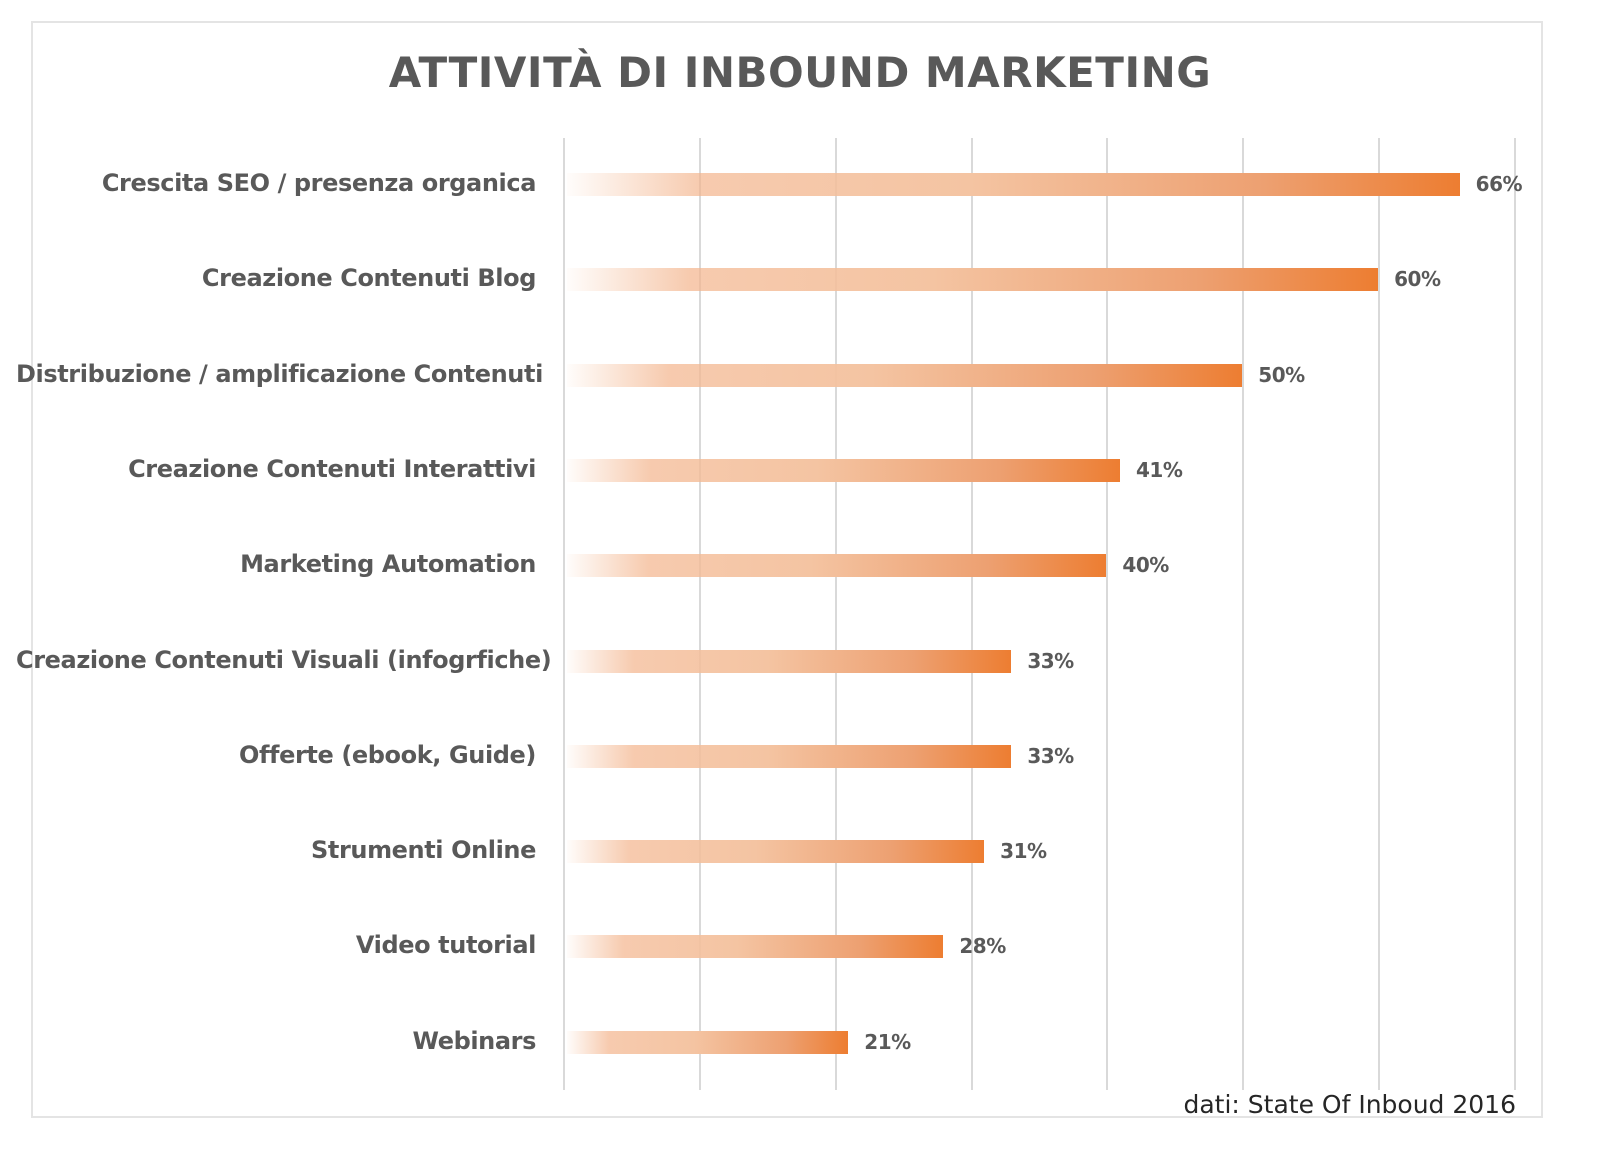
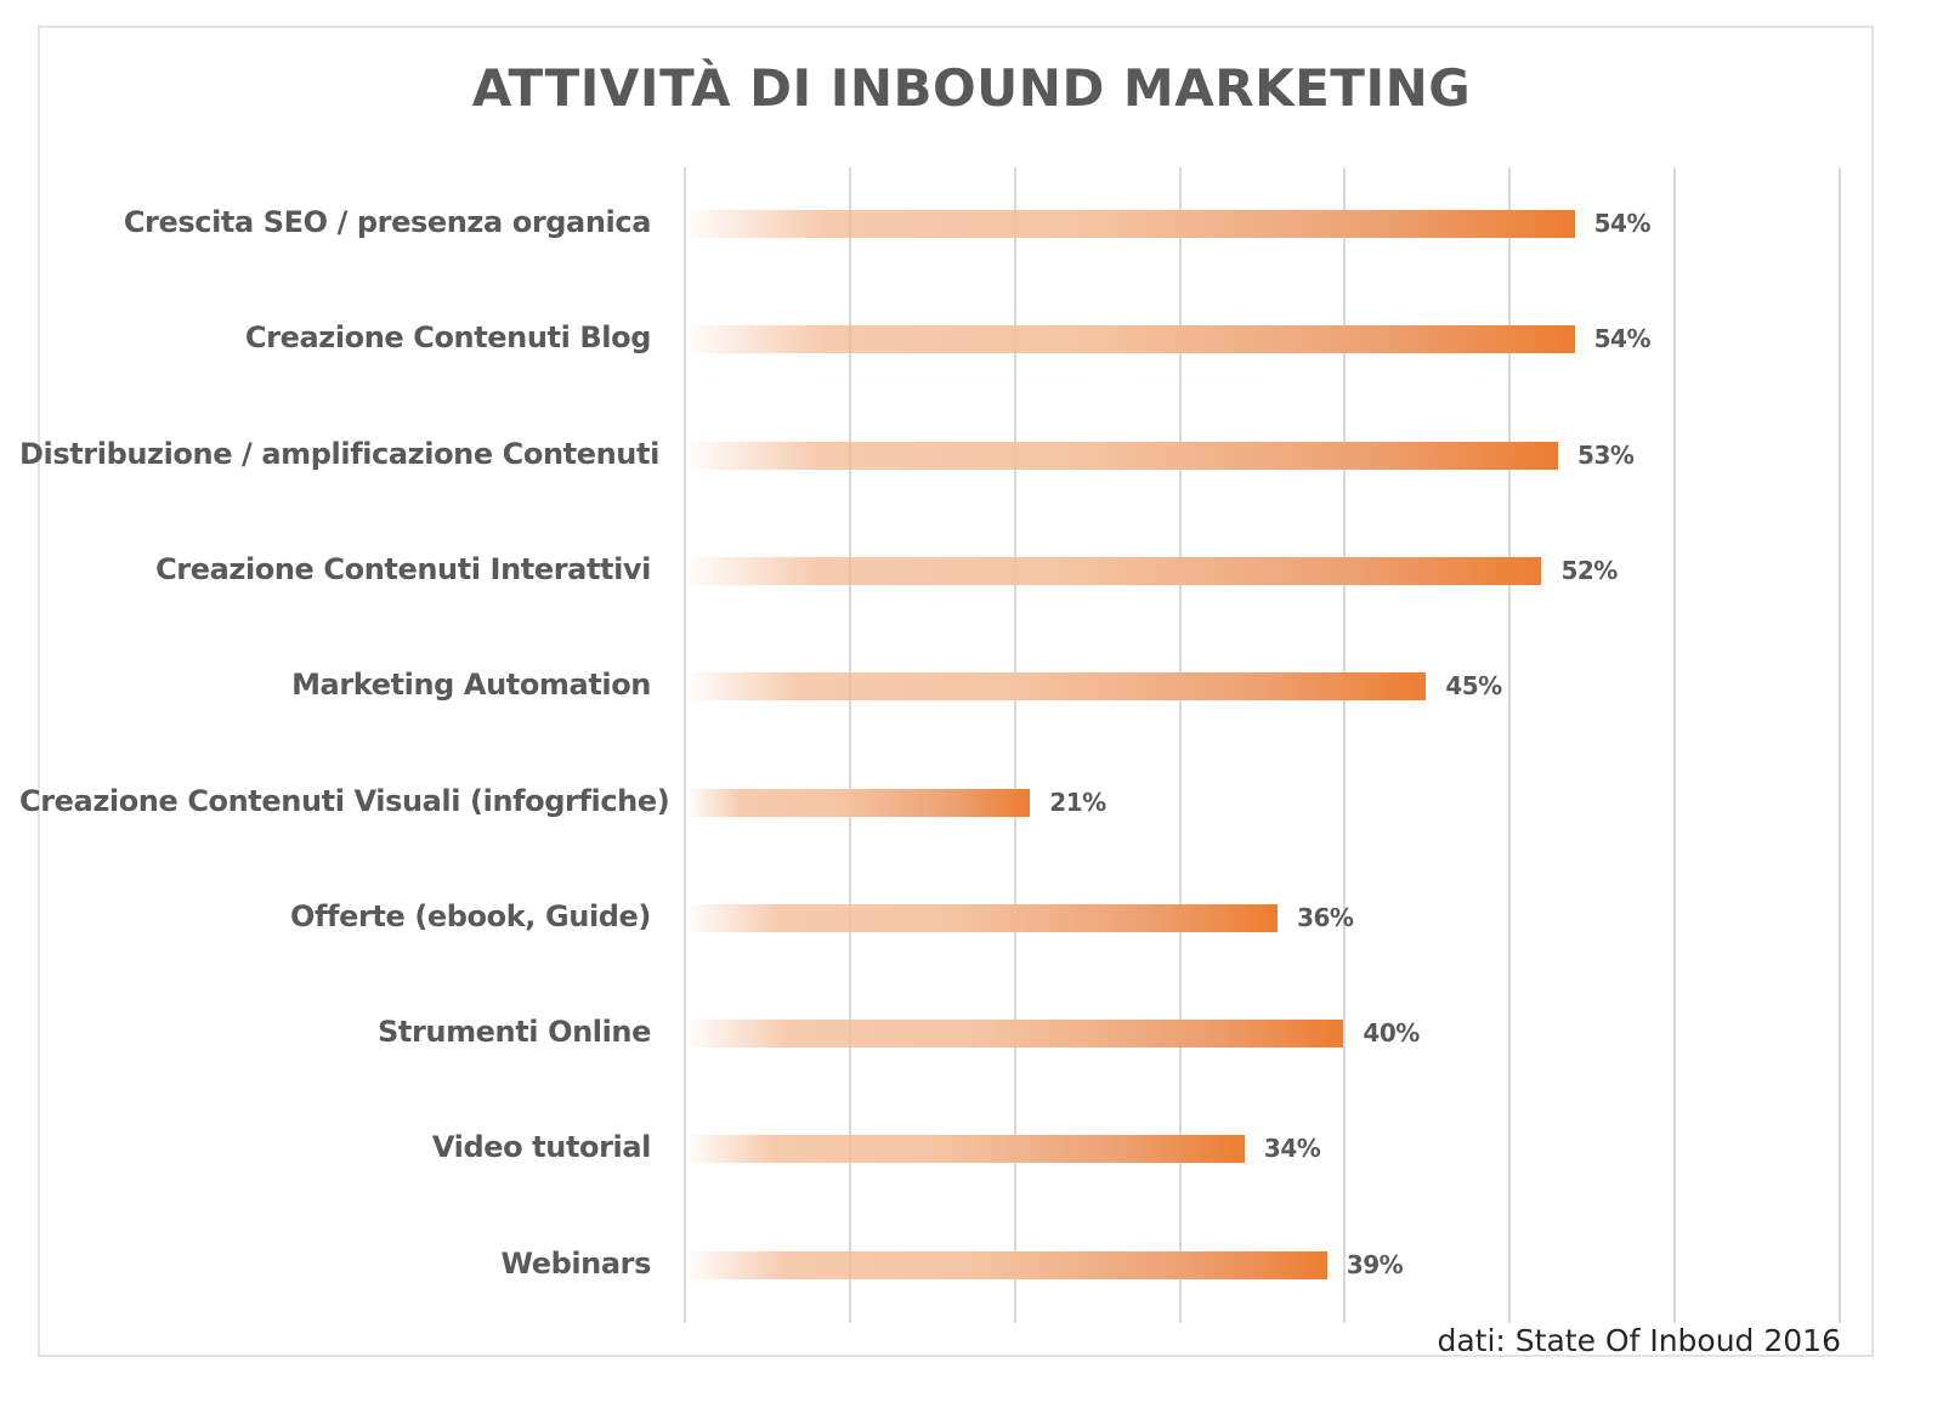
Crescita SEO / presenza organica: 66% -> 54%
Creazione Contenuti Blog: 60% -> 54%
Distribuzione / amplificazione Contenuti: 50% -> 53%
Creazione Contenuti Interattivi: 41% -> 52%
Marketing Automation: 40% -> 45%
Creazione Contenuti Visuali (infogrfiche): 33% -> 21%
Offerte (ebook, Guide): 33% -> 36%
Strumenti Online: 31% -> 40%
Video tutorial: 28% -> 34%
Webinars: 21% -> 39%
